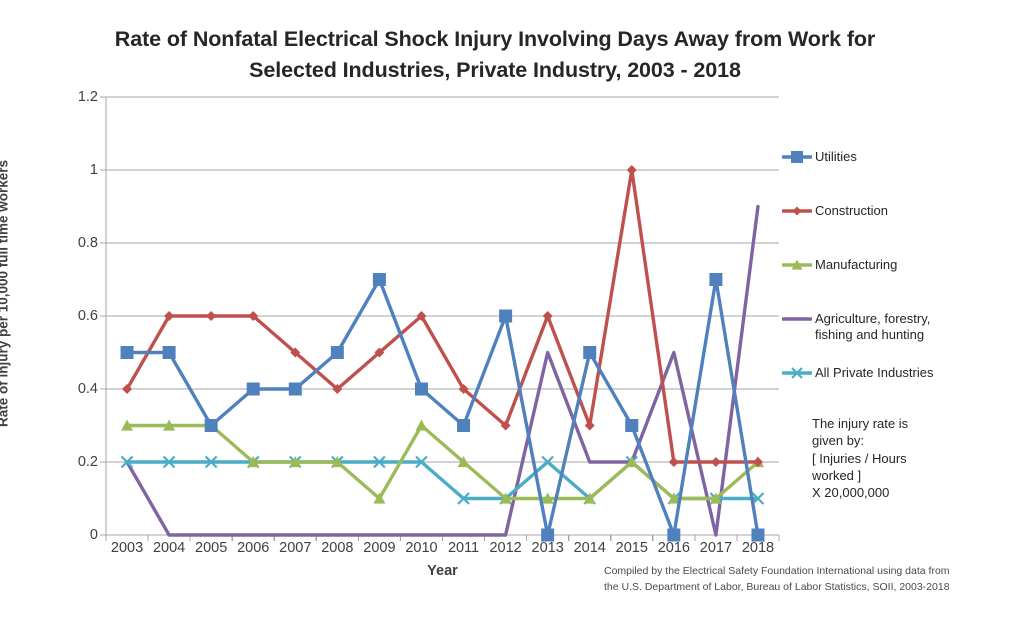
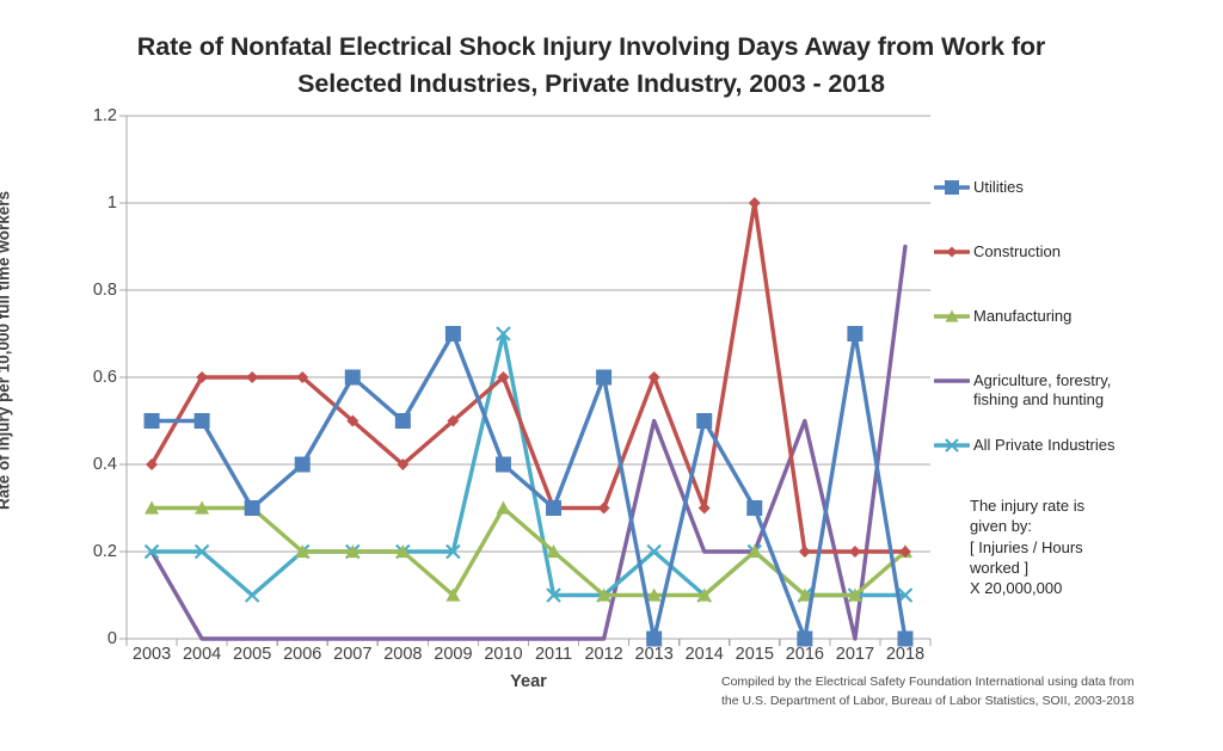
All Private Industries/2005: 0.2 -> 0.1
Utilities/2007: 0.4 -> 0.6
All Private Industries/2010: 0.2 -> 0.7
Construction/2011: 0.4 -> 0.3
